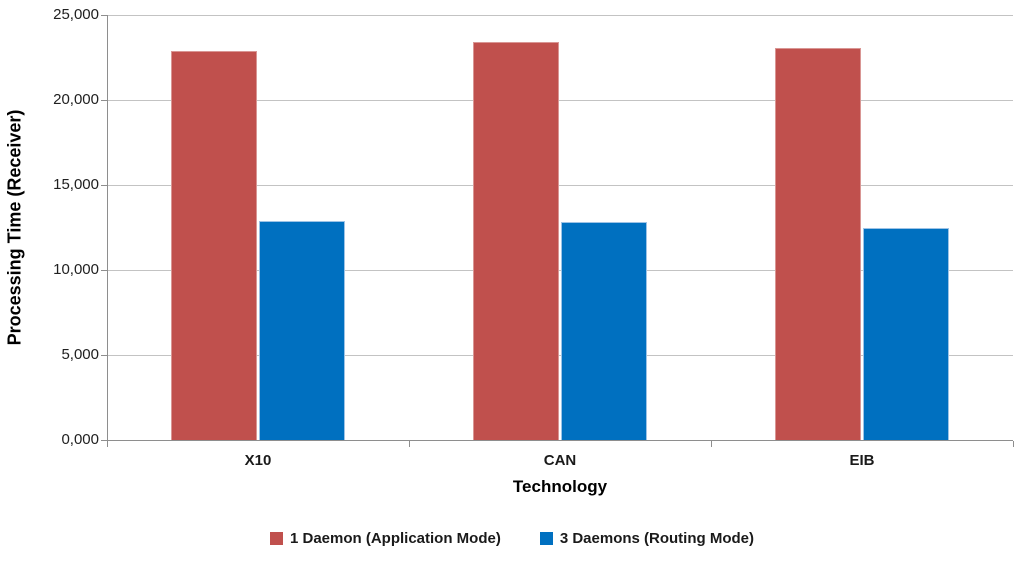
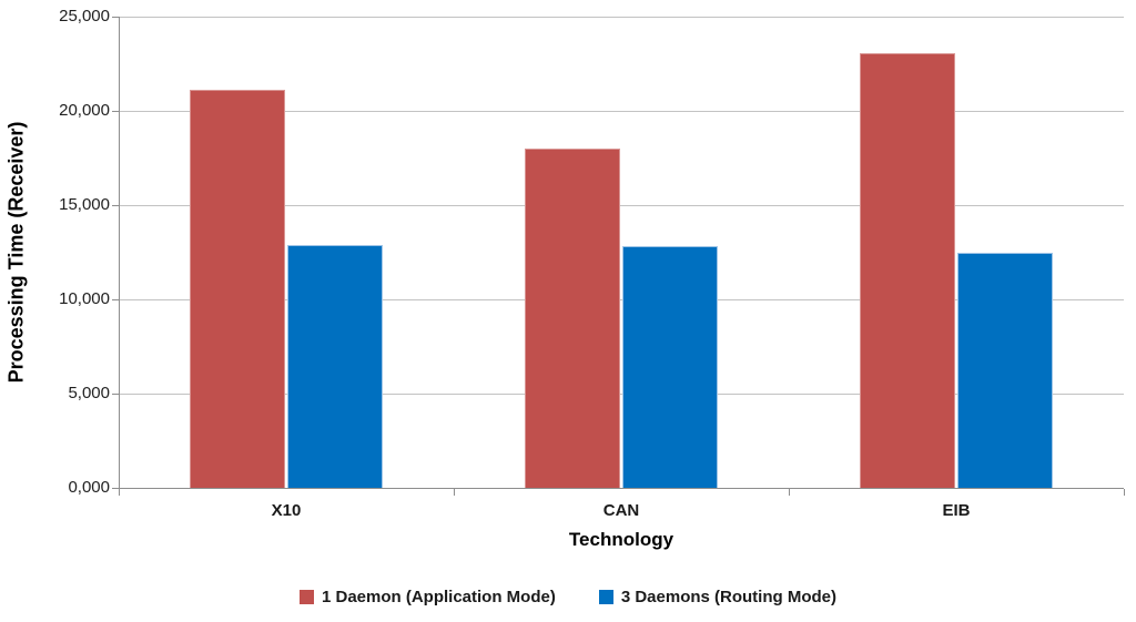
1 Daemon (Application Mode)/X10: 22900 -> 21100
1 Daemon (Application Mode)/CAN: 23400 -> 18000
